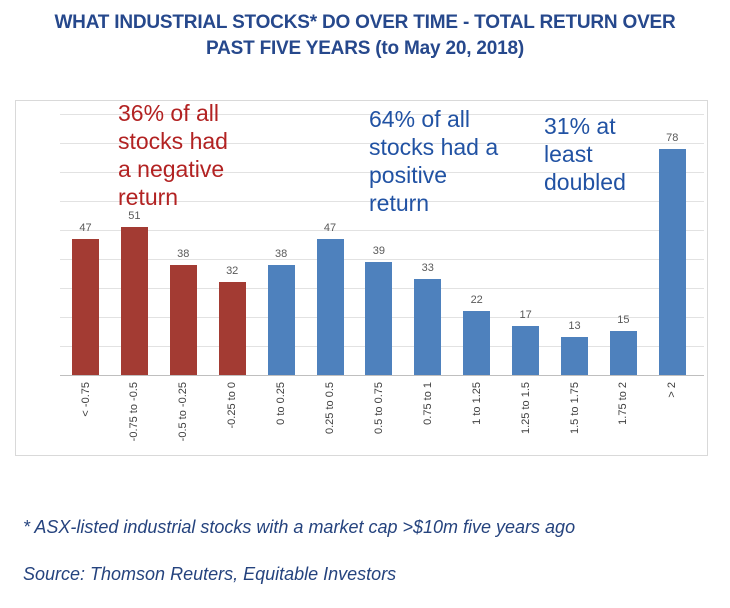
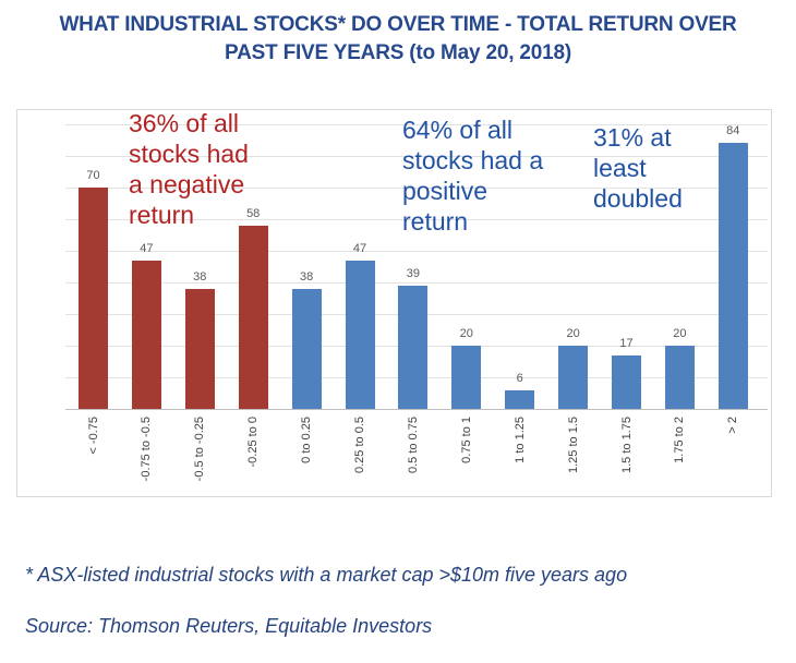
< -0.75: 47 -> 70
-0.75 to -0.5: 51 -> 47
-0.25 to 0: 32 -> 58
0.75 to 1: 33 -> 20
1 to 1.25: 22 -> 6
1.25 to 1.5: 17 -> 20
1.5 to 1.75: 13 -> 17
1.75 to 2: 15 -> 20
> 2: 78 -> 84
